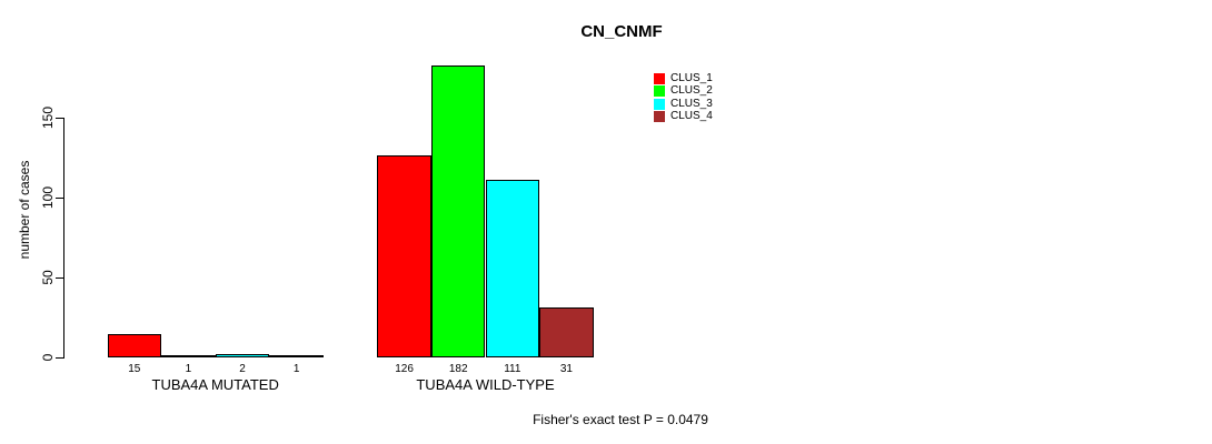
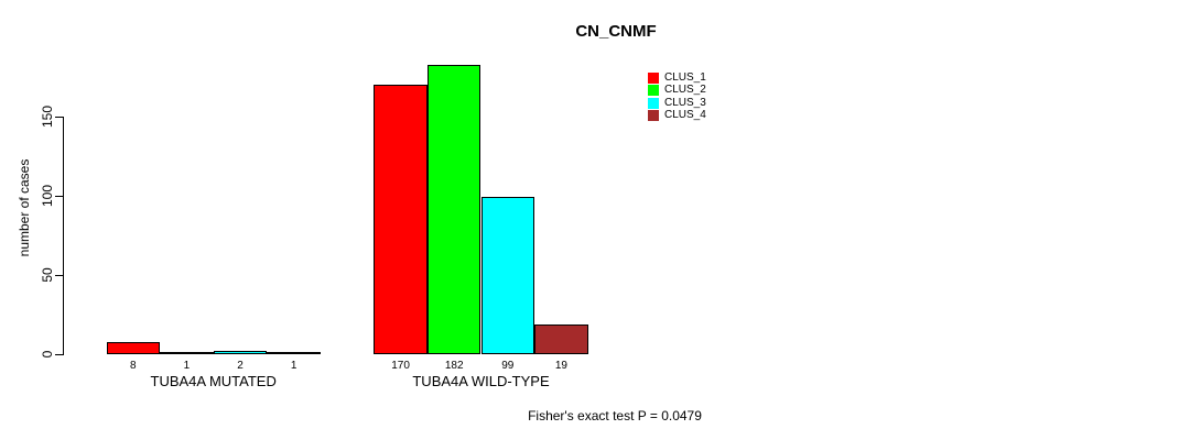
CLUS_1/TUBA4A MUTATED: 15 -> 8
CLUS_1/TUBA4A WILD-TYPE: 126 -> 170
CLUS_3/TUBA4A WILD-TYPE: 111 -> 99
CLUS_4/TUBA4A WILD-TYPE: 31 -> 19
